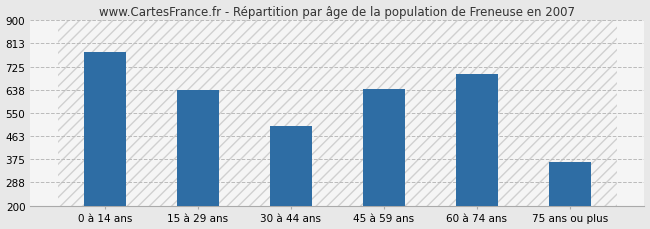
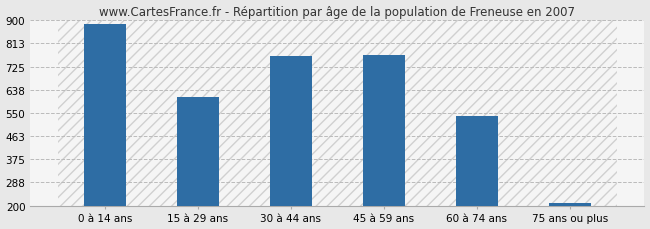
0 à 14 ans: 780 -> 885
15 à 29 ans: 635 -> 610
30 à 44 ans: 500 -> 765
45 à 59 ans: 640 -> 770
60 à 74 ans: 695 -> 540
75 ans ou plus: 365 -> 210
